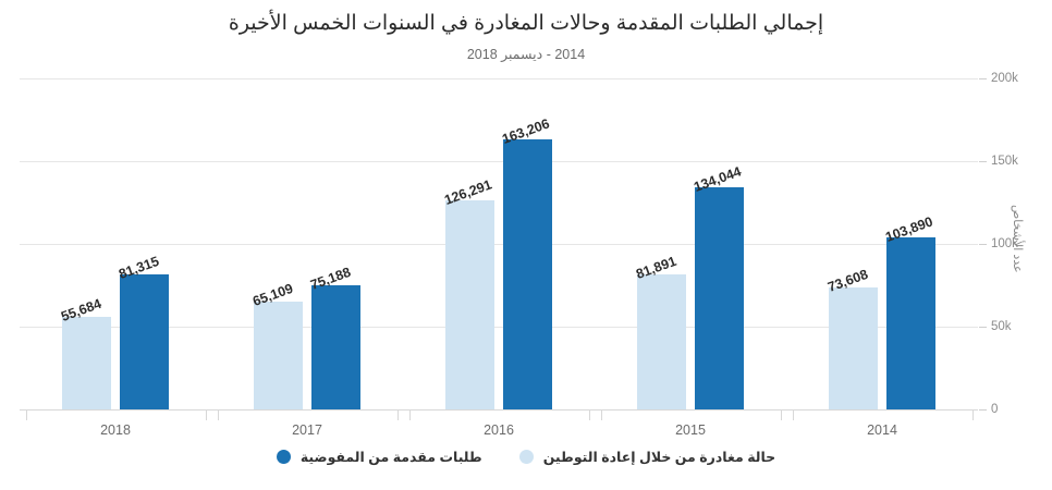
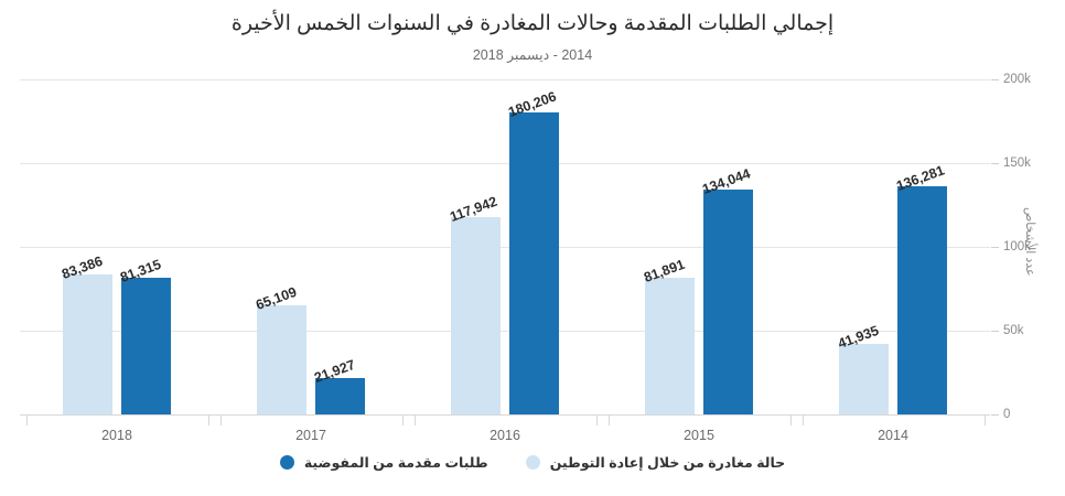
حالة مغادرة من خلال إعادة التوطين/2018: 55,684 -> 83,386
طلبات مقدمة من المفوضية/2017: 75,188 -> 21,927
حالة مغادرة من خلال إعادة التوطين/2016: 126,291 -> 117,942
طلبات مقدمة من المفوضية/2016: 163,206 -> 180,206
حالة مغادرة من خلال إعادة التوطين/2014: 73,608 -> 41,935
طلبات مقدمة من المفوضية/2014: 103,890 -> 136,281
